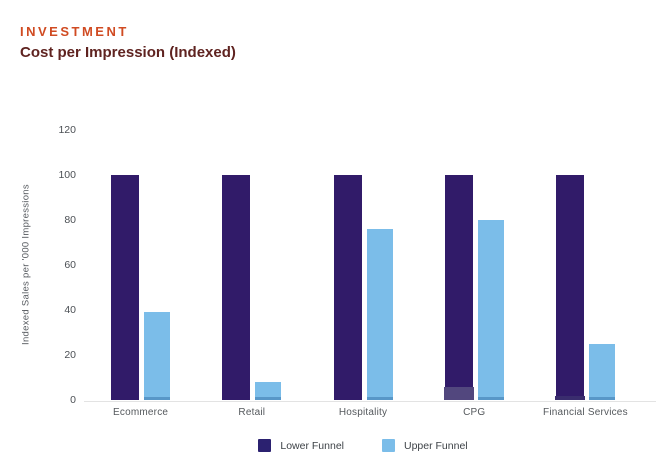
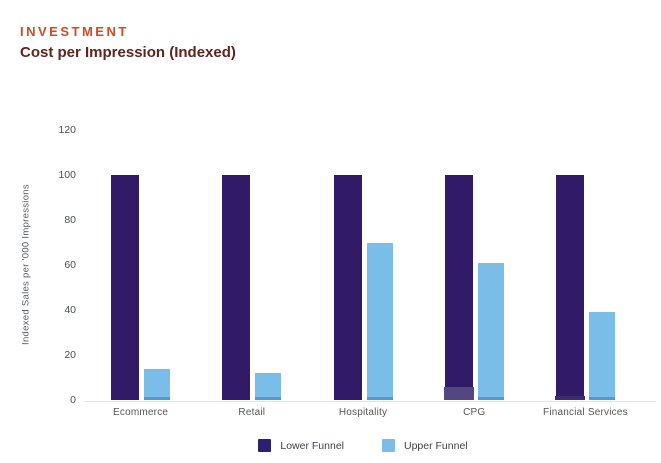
Upper Funnel/Ecommerce: 39 -> 14
Upper Funnel/Retail: 8 -> 12
Upper Funnel/Hospitality: 76 -> 70
Upper Funnel/CPG: 80 -> 61
Upper Funnel/Financial Services: 25 -> 39
